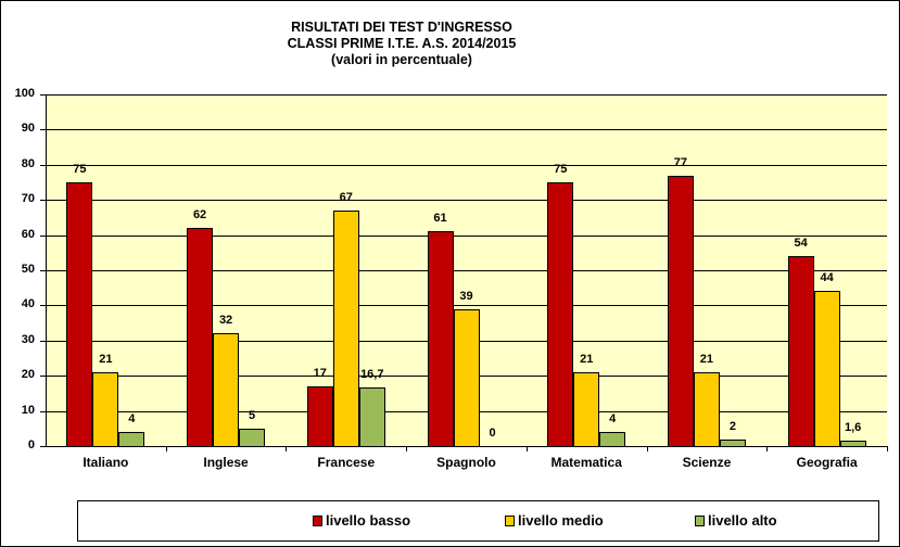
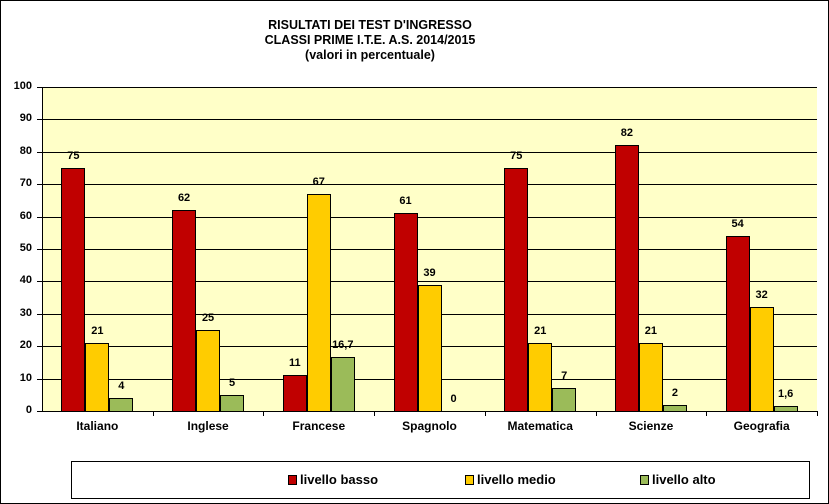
livello medio/Inglese: 32 -> 25
livello basso/Francese: 17 -> 11
livello alto/Matematica: 4 -> 7
livello basso/Scienze: 77 -> 82
livello medio/Geografia: 44 -> 32
